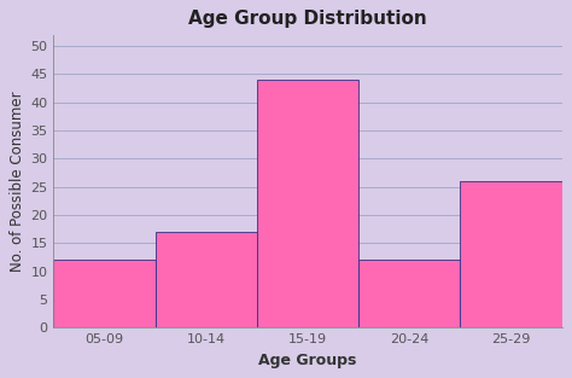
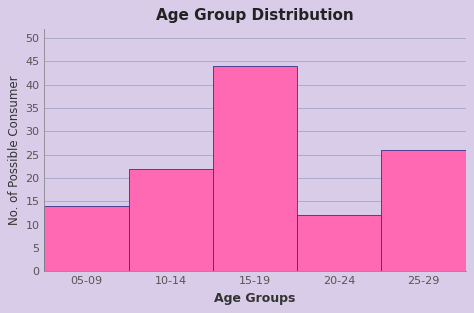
05-09: 12 -> 14
10-14: 17 -> 22
